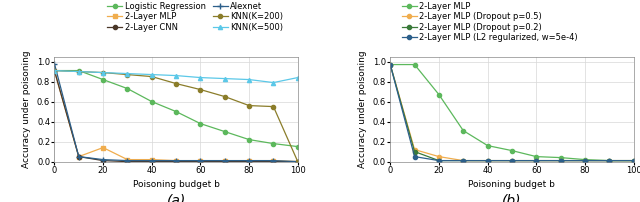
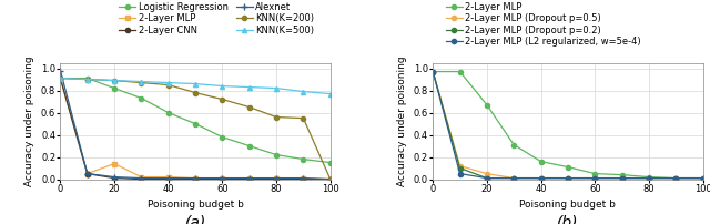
KNN(K=500)/100: 0.84 -> 0.77
